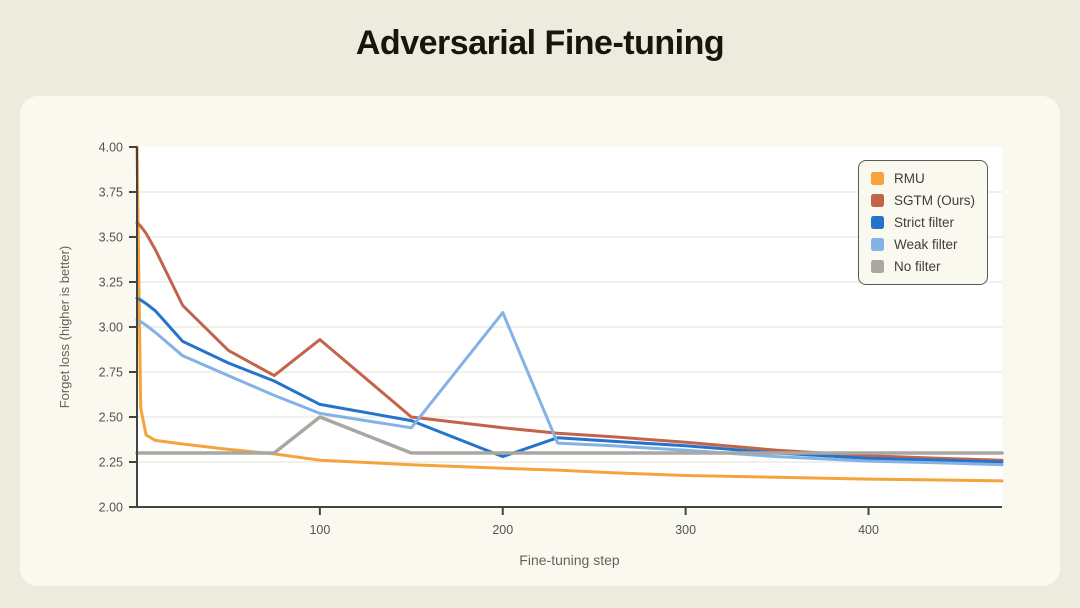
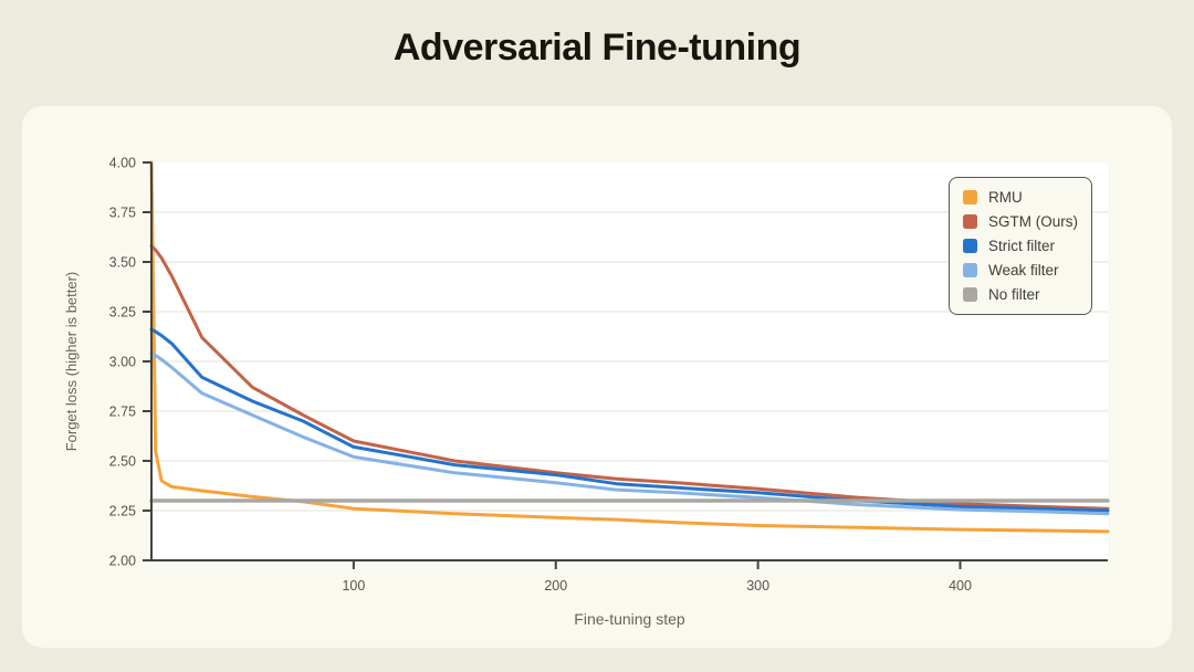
SGTM (Ours)/100: 2.93 -> 2.60
No filter/100: 2.5 -> 2.3
Strict filter/200: 2.28 -> 2.43
Weak filter/200: 3.08 -> 2.39
